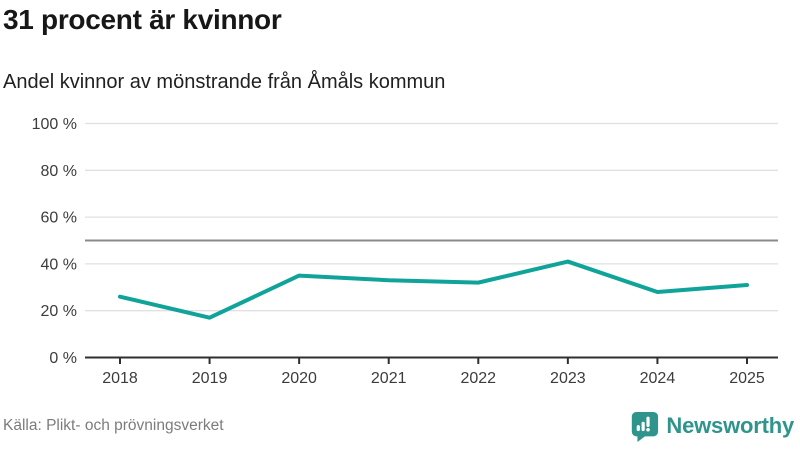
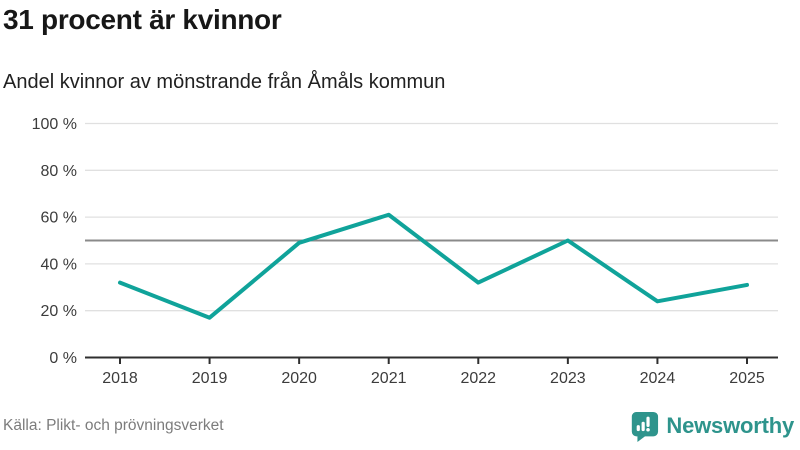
2018: 26% -> 32%
2020: 35% -> 49%
2021: 33% -> 61%
2023: 41% -> 50%
2024: 28% -> 24%
